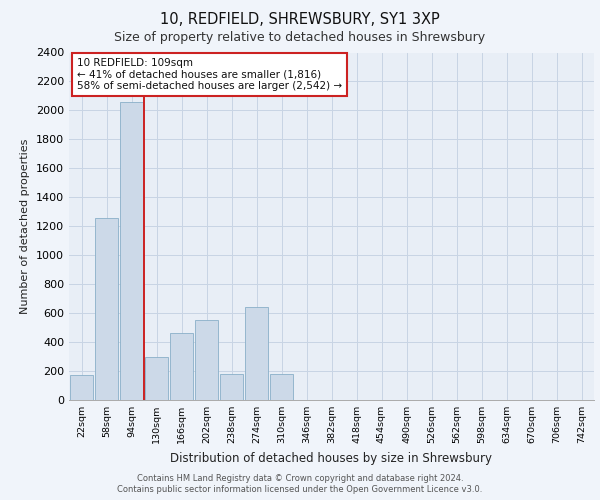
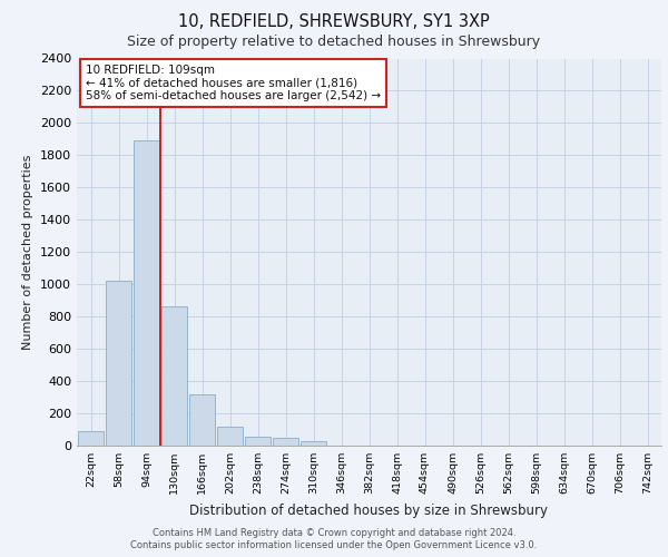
22sqm: 170 -> 90
58sqm: 1260 -> 1020
94sqm: 2060 -> 1890
130sqm: 300 -> 860
166sqm: 460 -> 320
202sqm: 550 -> 120
238sqm: 180 -> 60
274sqm: 640 -> 40
310sqm: 180 -> 30
